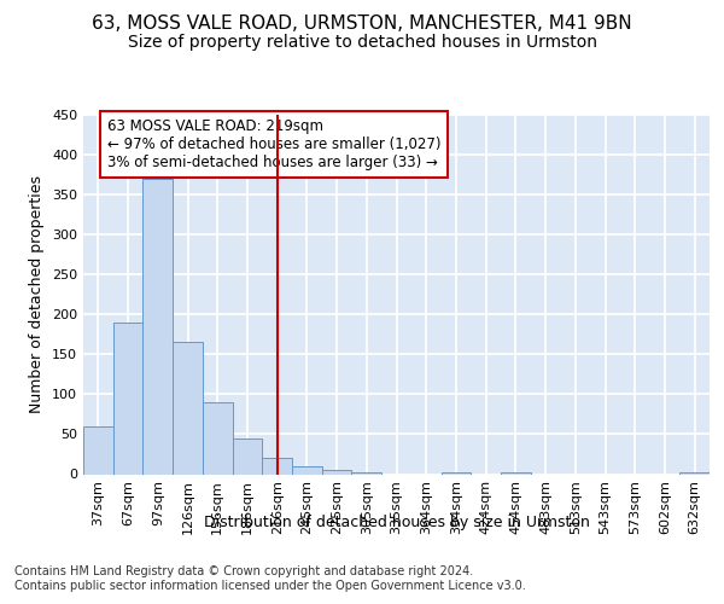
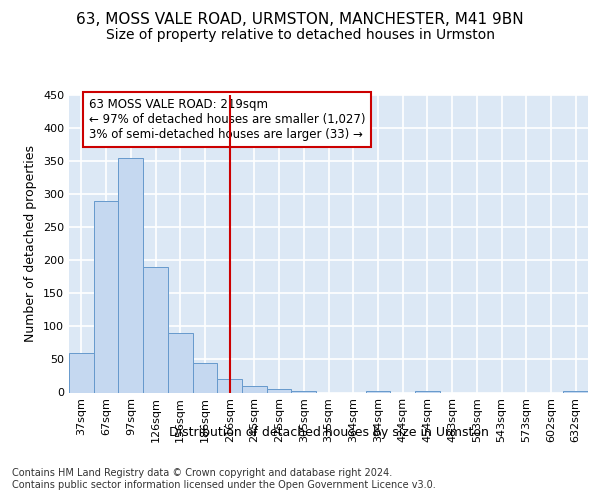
67sqm: 190 -> 290
97sqm: 370 -> 355
126sqm: 166 -> 190
